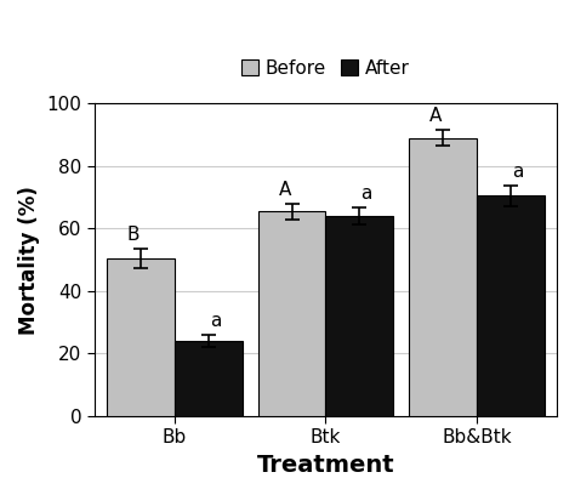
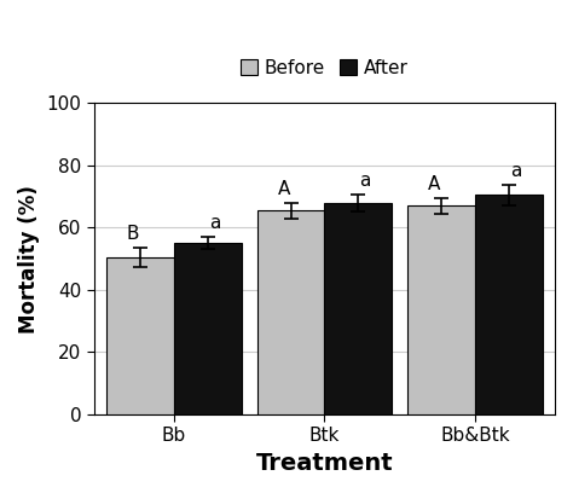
After/Bb: 24.0 -> 55.0
After/Btk: 64.0 -> 68.0
Before/Bb&Btk: 89.0 -> 67.0
